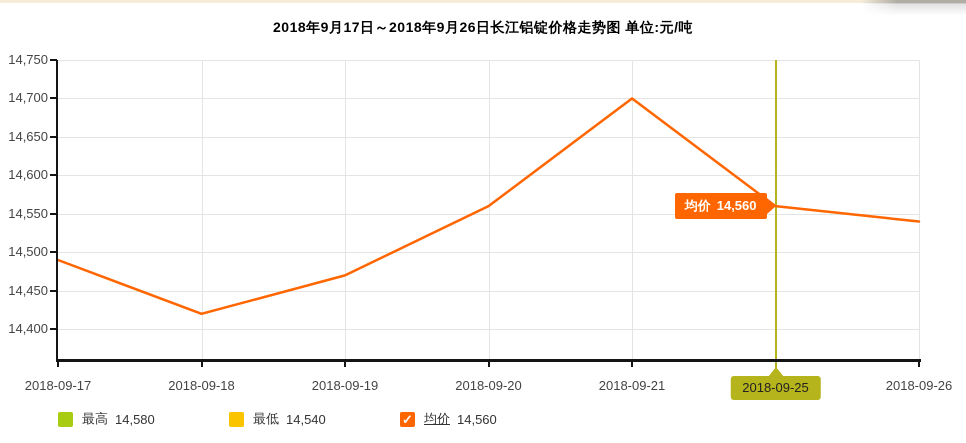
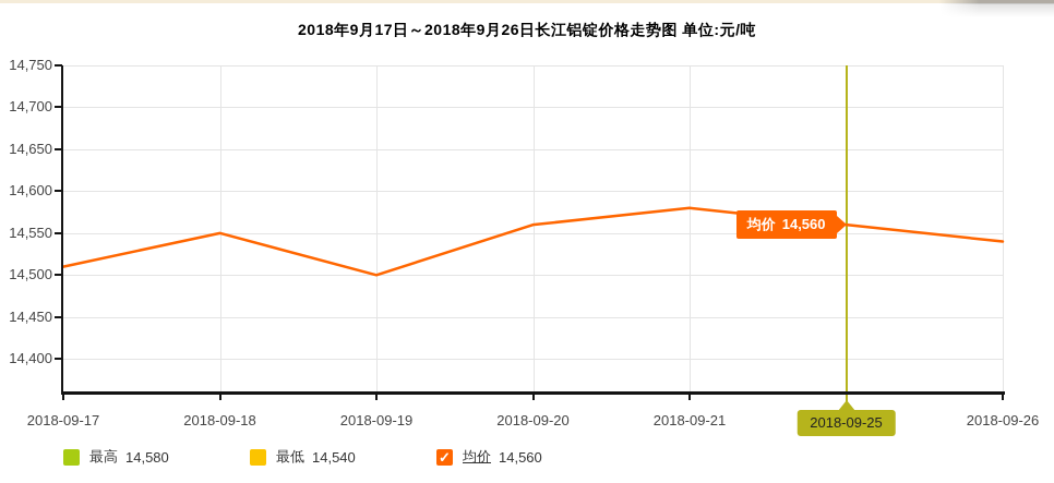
2018-09-17: 14490 -> 14510
2018-09-18: 14420 -> 14550
2018-09-19: 14470 -> 14500
2018-09-21: 14700 -> 14580
